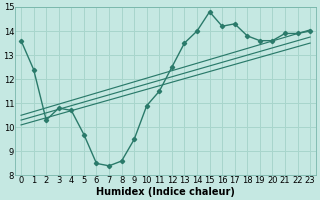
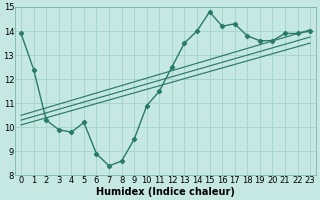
0: 13.6 -> 13.9
3: 10.8 -> 9.9
4: 10.7 -> 9.8
5: 9.7 -> 10.2
6: 8.5 -> 8.9
